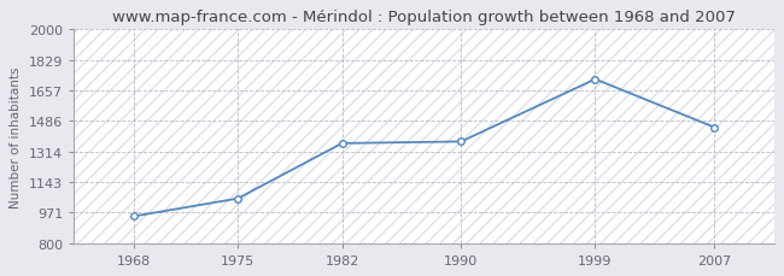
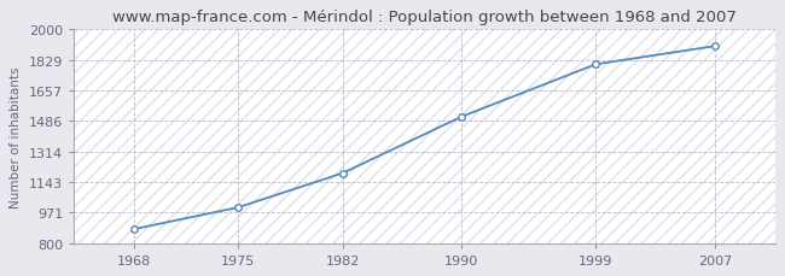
1968: 950 -> 880
1975: 1050 -> 1000
1982: 1360 -> 1190
1990: 1370 -> 1510
1999: 1720 -> 1800
2007: 1450 -> 1910
